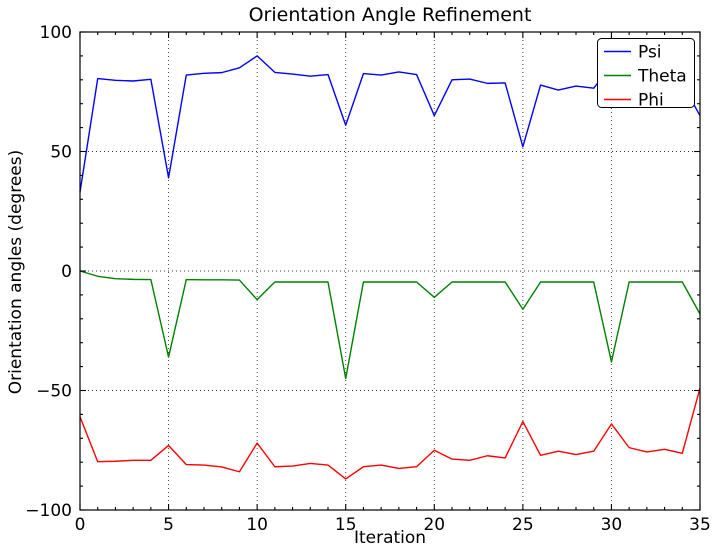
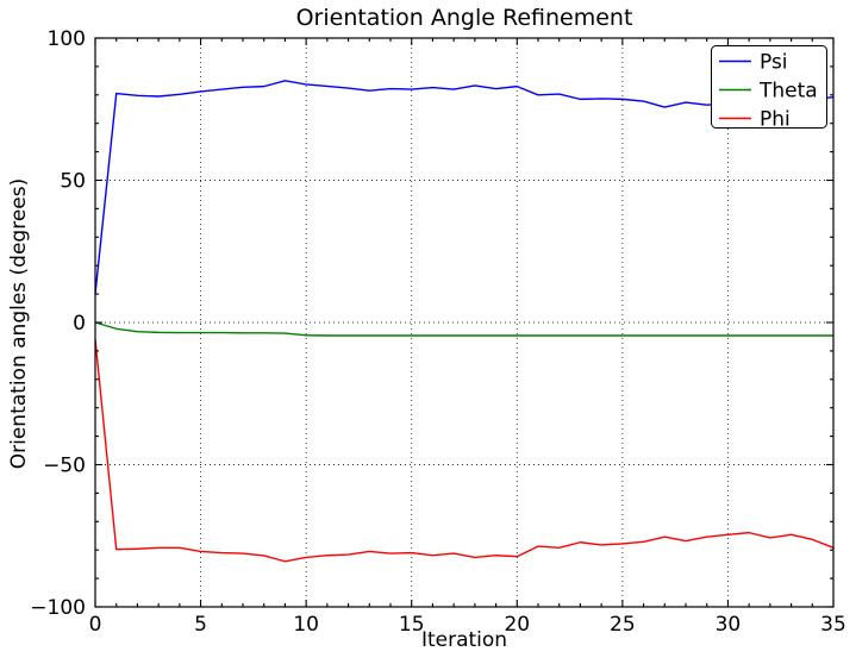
Psi/0: 33 -> 10
Phi/0: -61 -> -6
Psi/5: 39 -> 81
Theta/5: -36 -> -4
Phi/5: -73 -> -80
Psi/10: 90 -> 84
Theta/10: -12 -> -4
Phi/10: -72 -> -83
Psi/15: 61 -> 82
Theta/15: -45 -> -5
Phi/15: -87 -> -81
Psi/20: 65 -> 83
Theta/20: -11 -> -5
Phi/20: -75 -> -82
Psi/25: 52 -> 78
Theta/25: -16 -> -5
Phi/25: -63 -> -78
Psi/30: 86 -> 77
Theta/30: -38 -> -5
Phi/30: -64 -> -75
Psi/35: 65 -> 79
Theta/35: -18 -> -5
Phi/35: -49 -> -79
